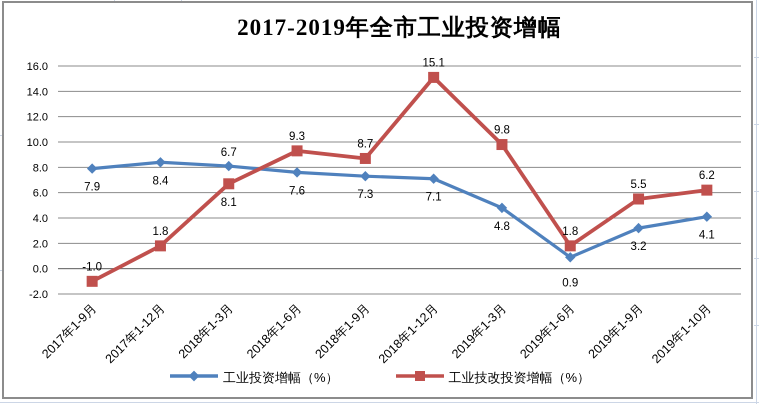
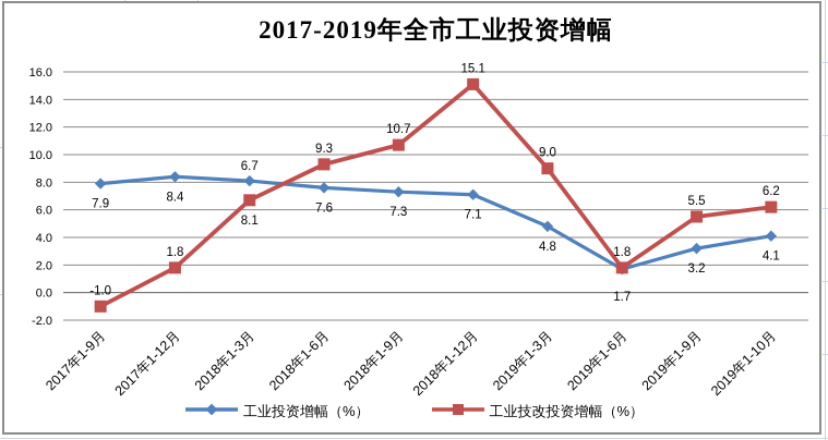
工业技改投资增幅（%）/2018年1-9月: 8.7 -> 10.7
工业技改投资增幅（%）/2019年1-3月: 9.8 -> 9.0
工业投资增幅（%）/2019年1-6月: 0.9 -> 1.7
